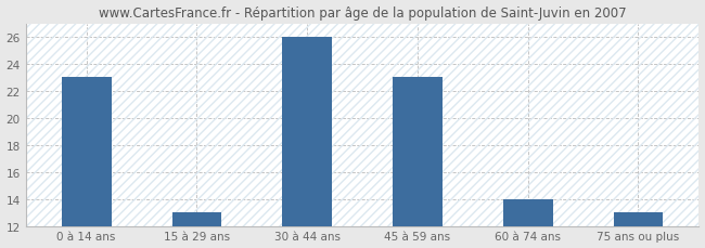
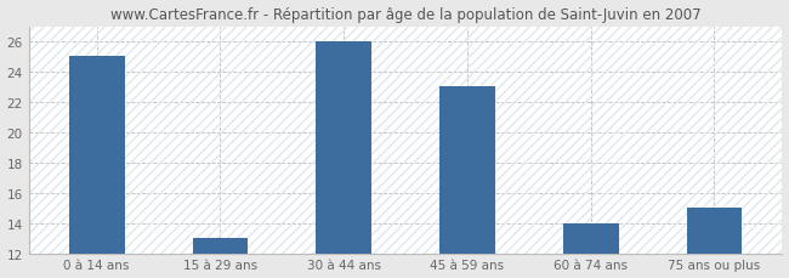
0 à 14 ans: 23 -> 25
75 ans ou plus: 13 -> 15
